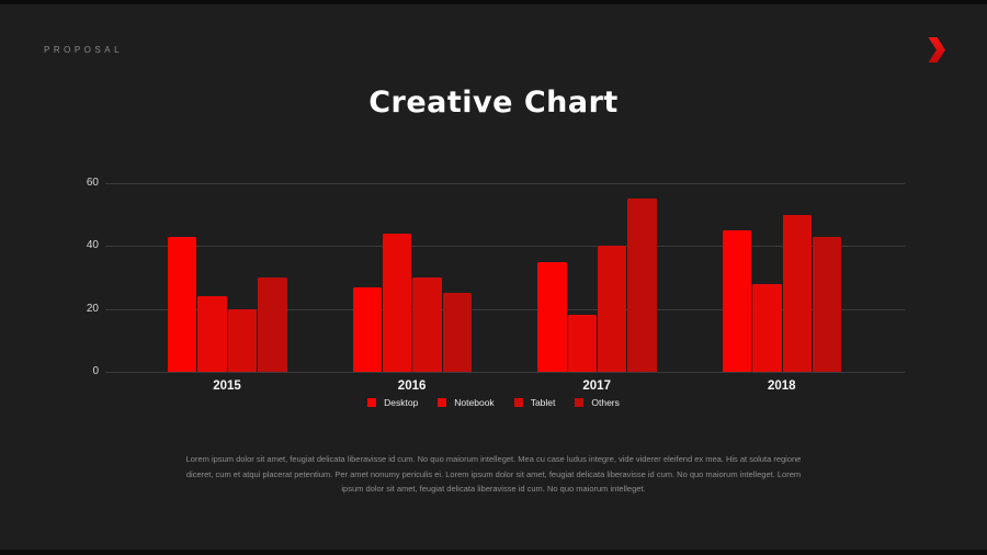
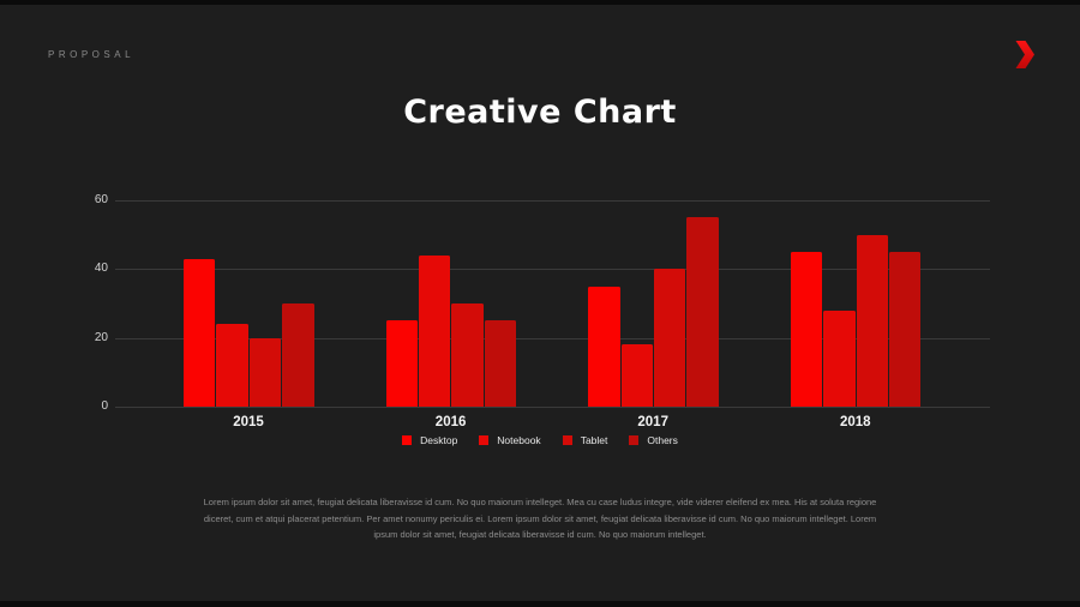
Desktop/2016: 27 -> 25
Others/2018: 43 -> 45
